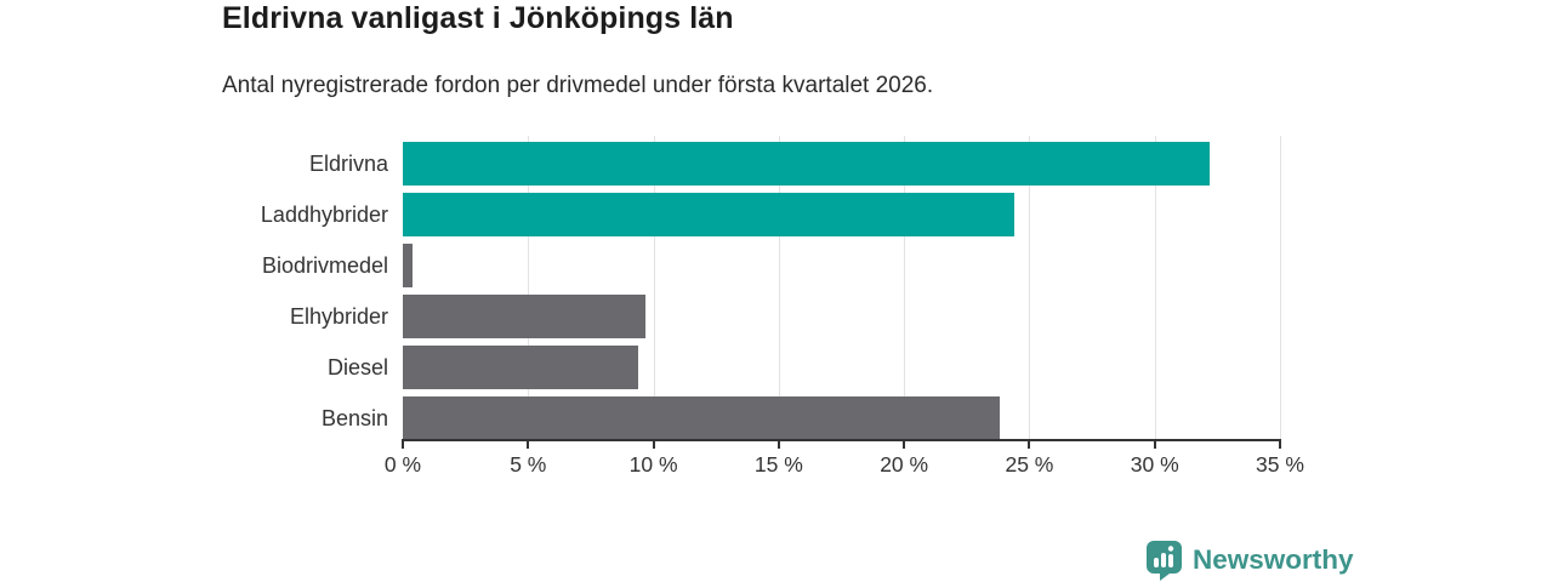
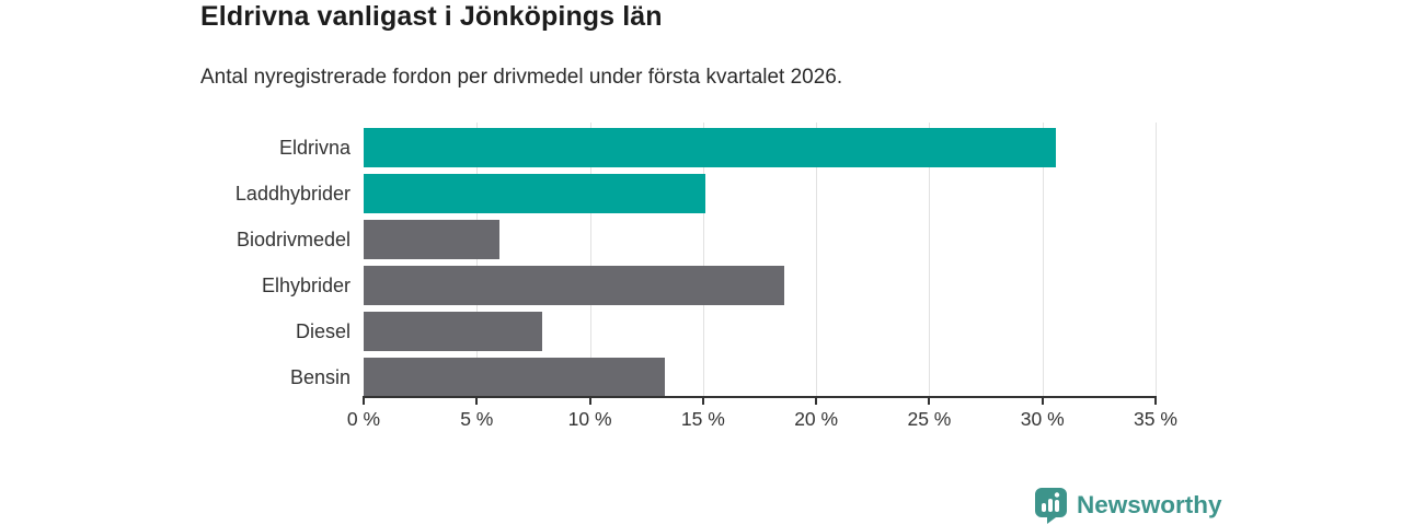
Eldrivna: 32.2% -> 30.6%
Laddhybrider: 24.4% -> 15.1%
Biodrivmedel: 0.4% -> 6.0%
Elhybrider: 9.7% -> 18.6%
Diesel: 9.4% -> 7.9%
Bensin: 23.8% -> 13.3%
